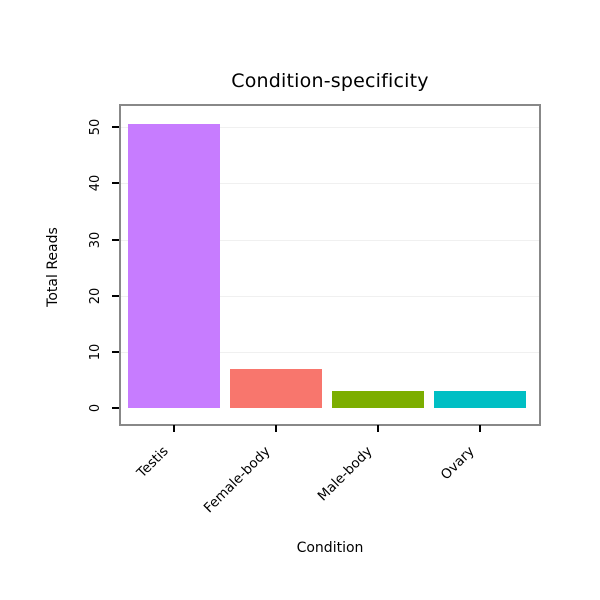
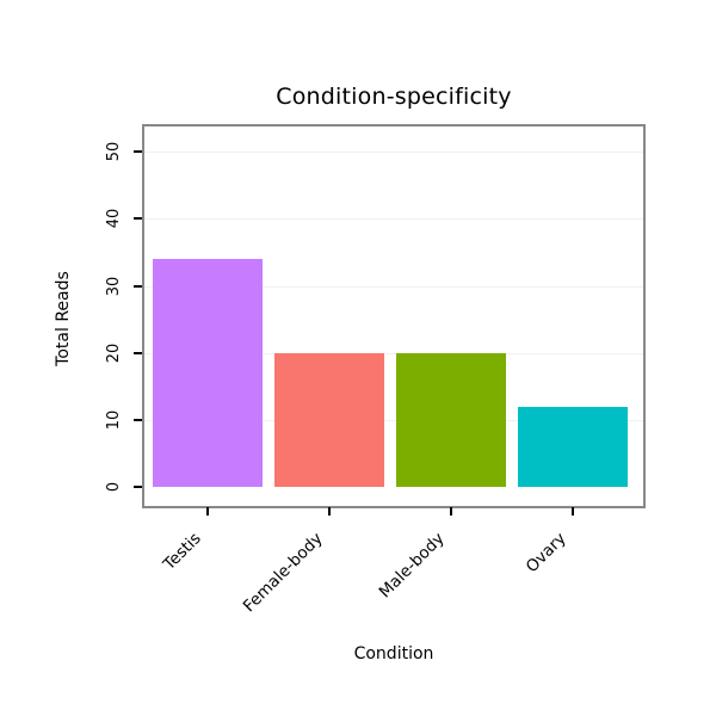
Testis: 50 -> 34
Female-body: 7 -> 20
Male-body: 3 -> 20
Ovary: 3 -> 12
